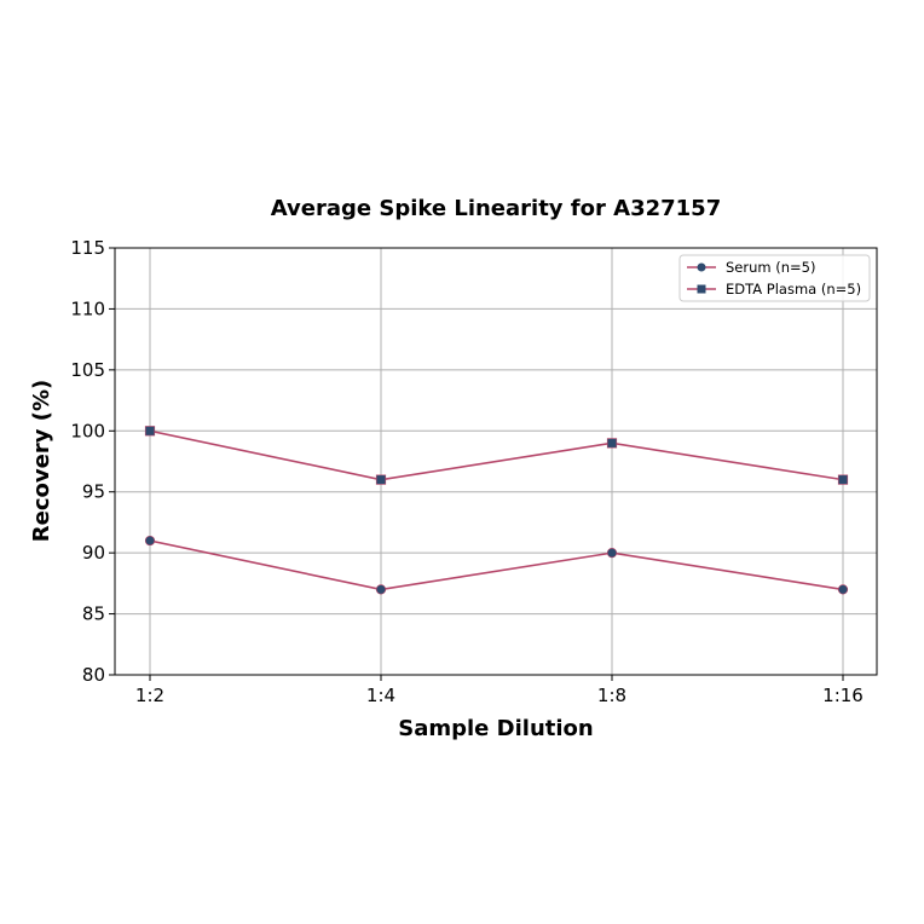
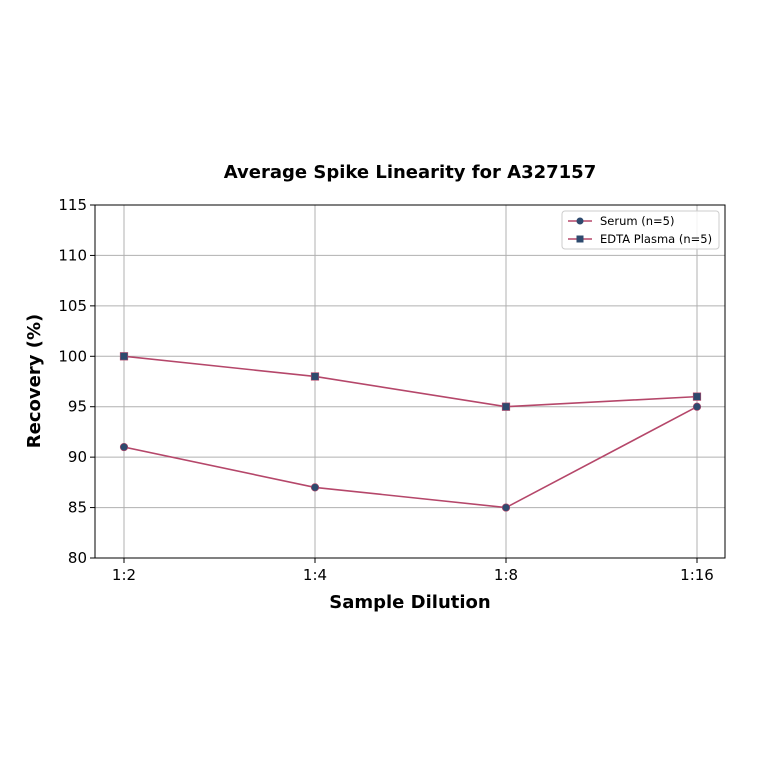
EDTA Plasma (n=5)/1:4: 96 -> 98
Serum (n=5)/1:8: 90 -> 85
EDTA Plasma (n=5)/1:8: 99 -> 95
Serum (n=5)/1:16: 87 -> 95
